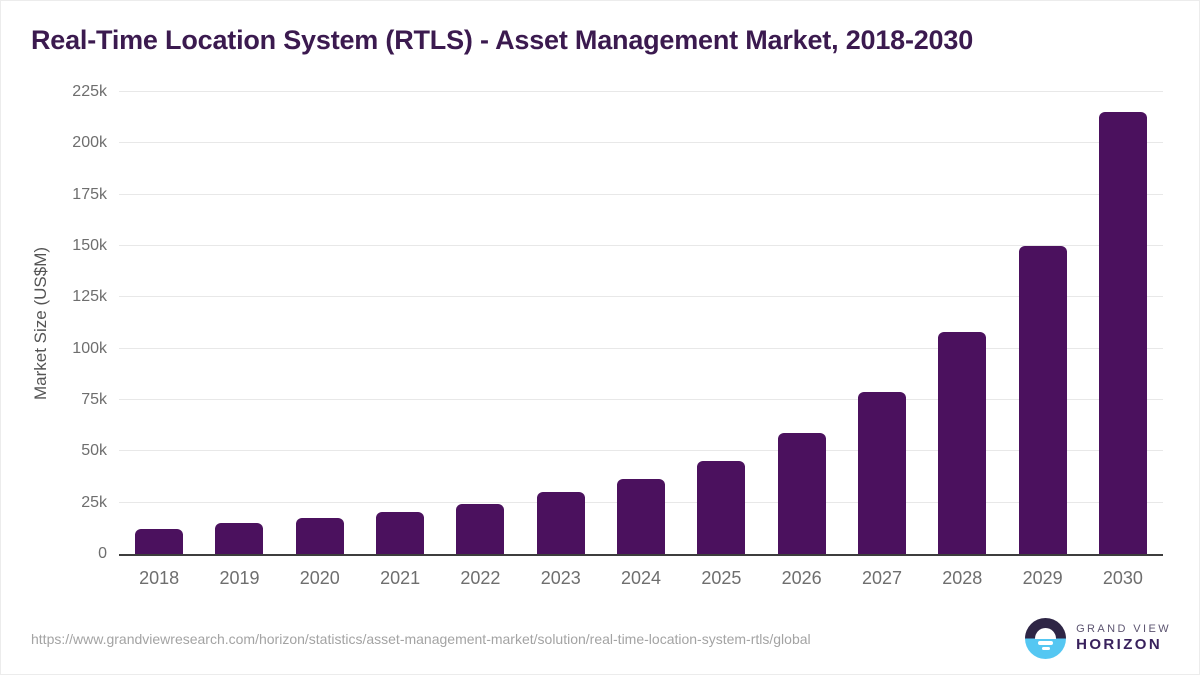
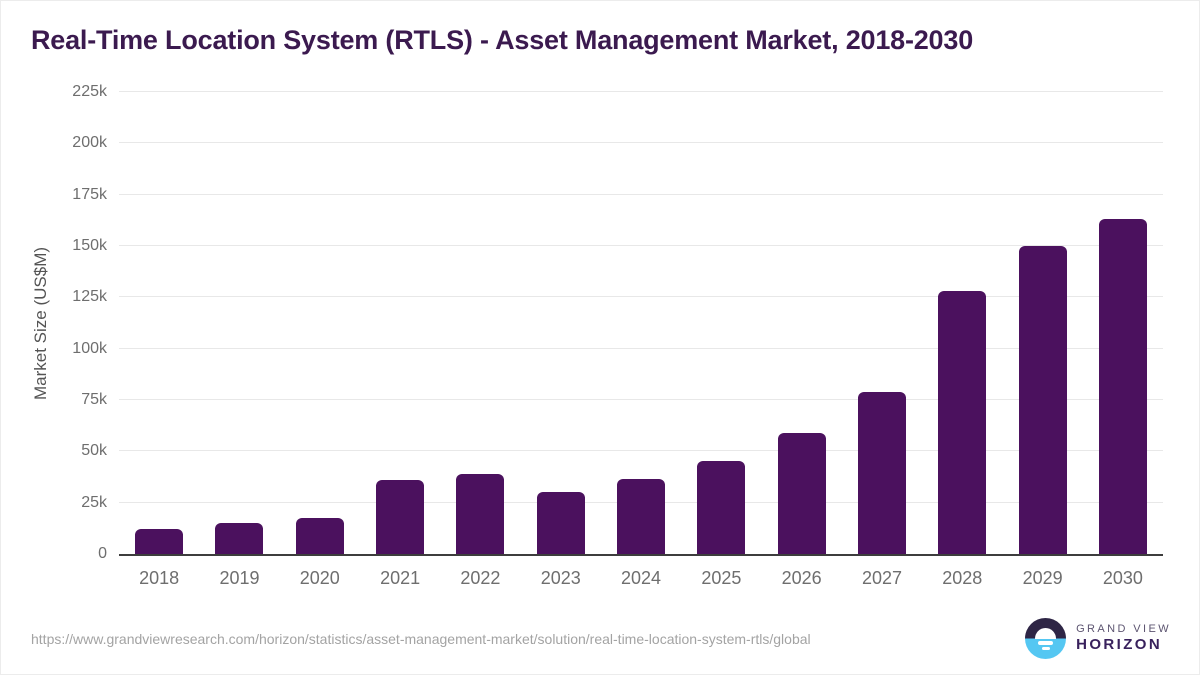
2021: 20k -> 36k
2022: 24k -> 39k
2028: 108k -> 128k
2030: 215k -> 163k
